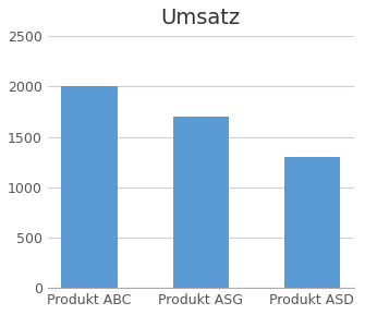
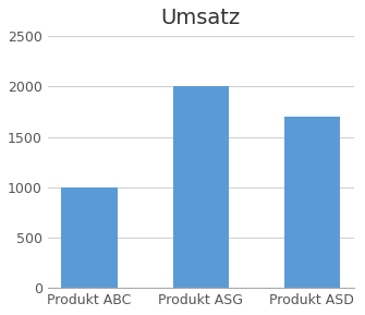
Produkt ABC: 2000 -> 1000
Produkt ASG: 1700 -> 2000
Produkt ASD: 1300 -> 1700
